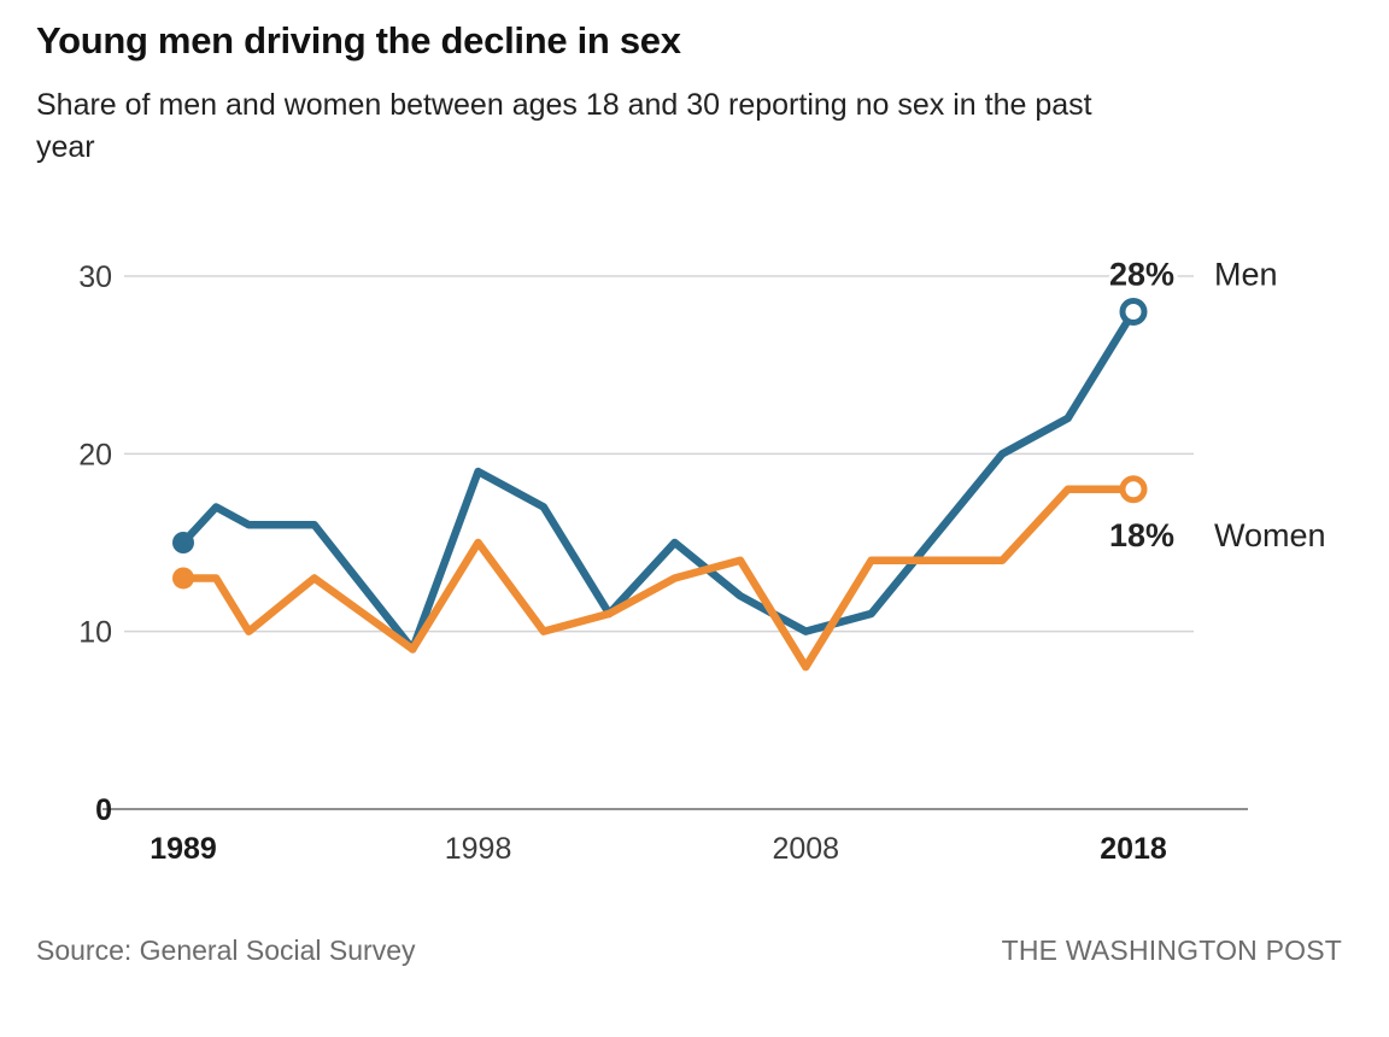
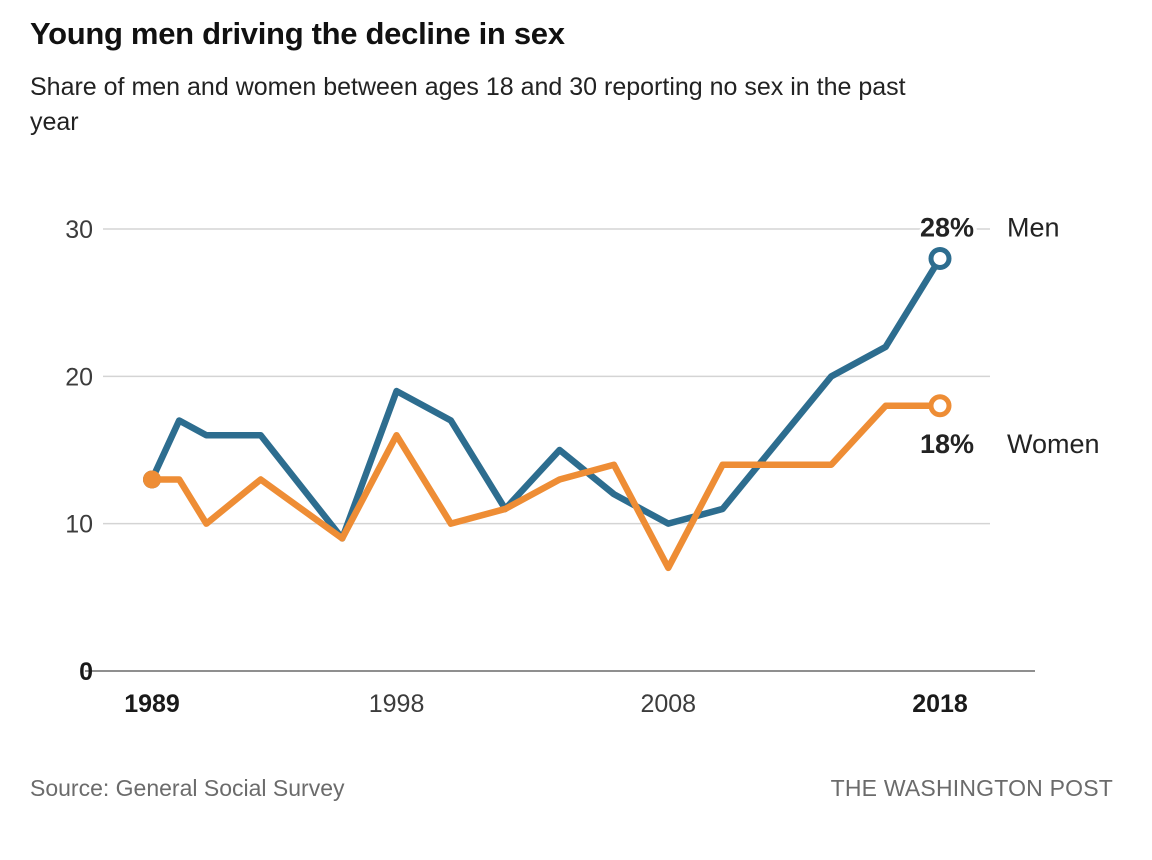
Men/1989: 15 -> 13
Women/1998: 15 -> 16
Women/2008: 8 -> 7
